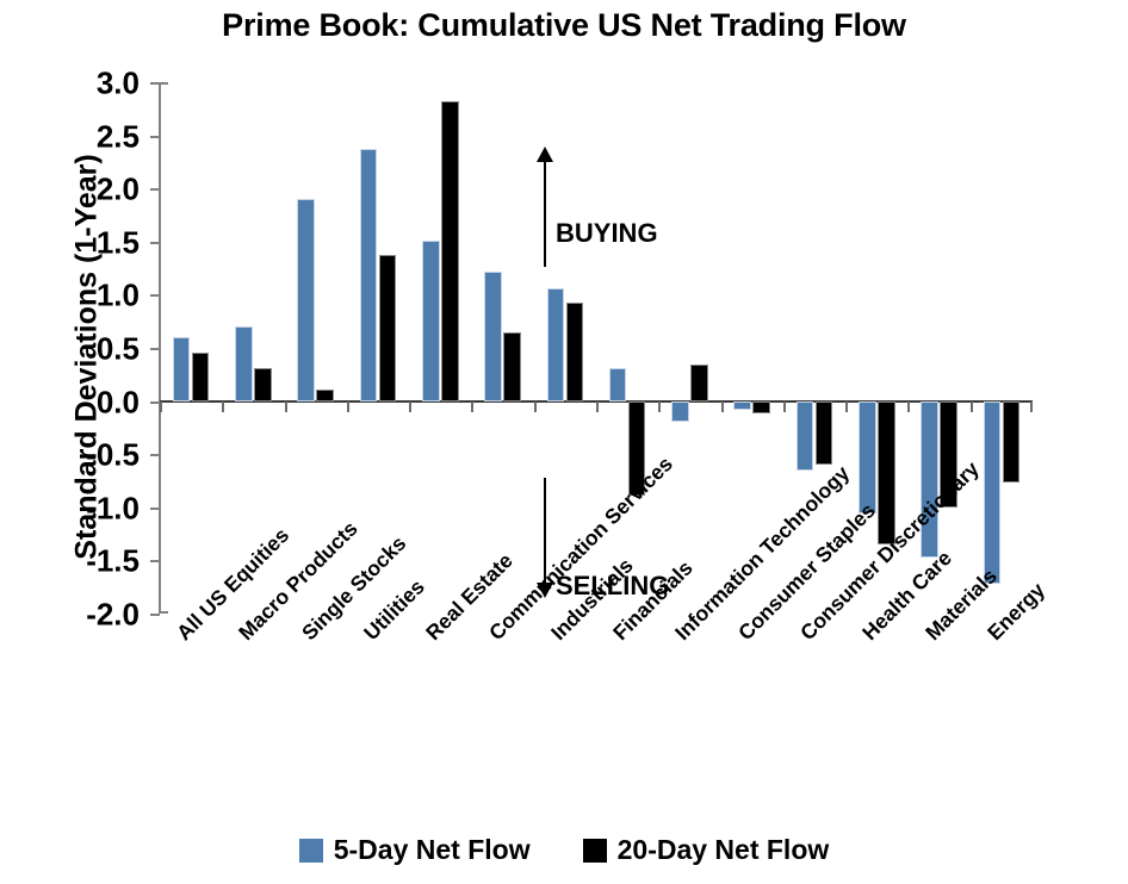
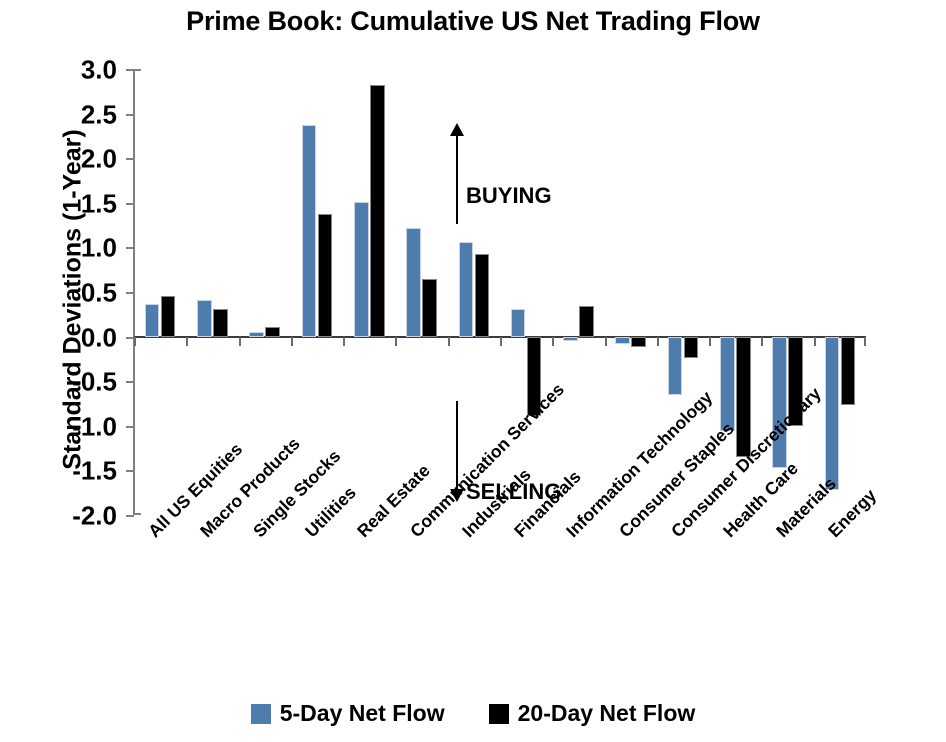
5-Day Net Flow/All US Equities: 0.6 -> 0.4
5-Day Net Flow/Macro Products: 0.7 -> 0.4
5-Day Net Flow/Single Stocks: 1.9 -> 0.1
5-Day Net Flow/Information Technology: -0.2 -> -0.1
20-Day Net Flow/Consumer Discretionary: -0.6 -> -0.2
